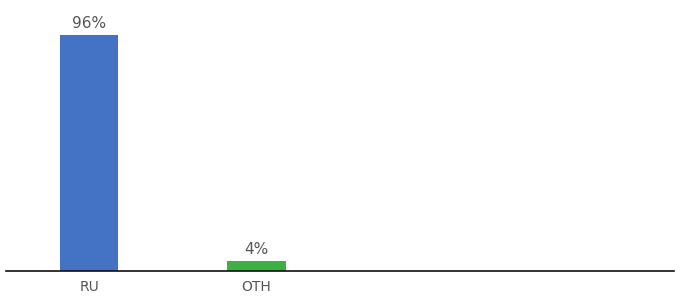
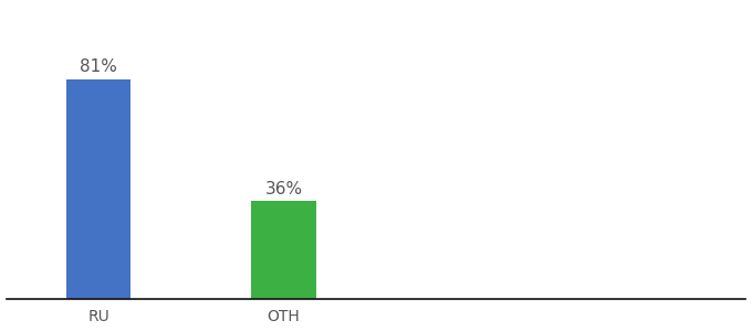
RU: 96% -> 81%
OTH: 4% -> 36%
